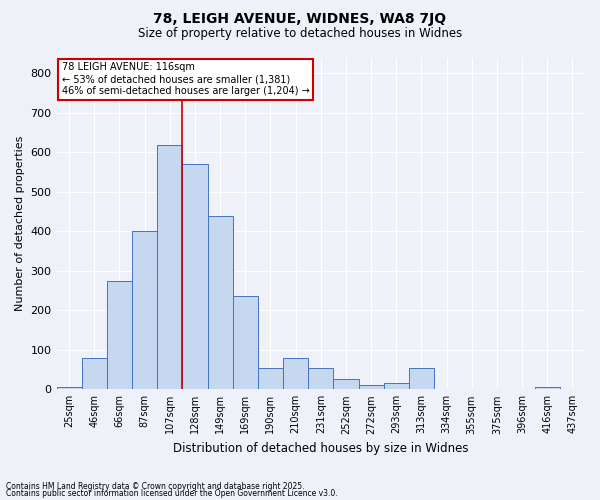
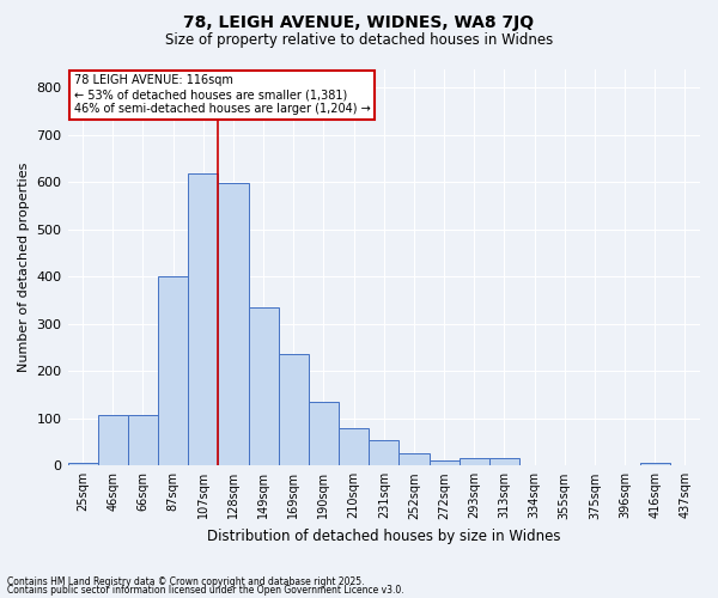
46sqm: 80 -> 108
66sqm: 275 -> 108
128sqm: 570 -> 598
149sqm: 440 -> 334
190sqm: 55 -> 136
313sqm: 55 -> 16
